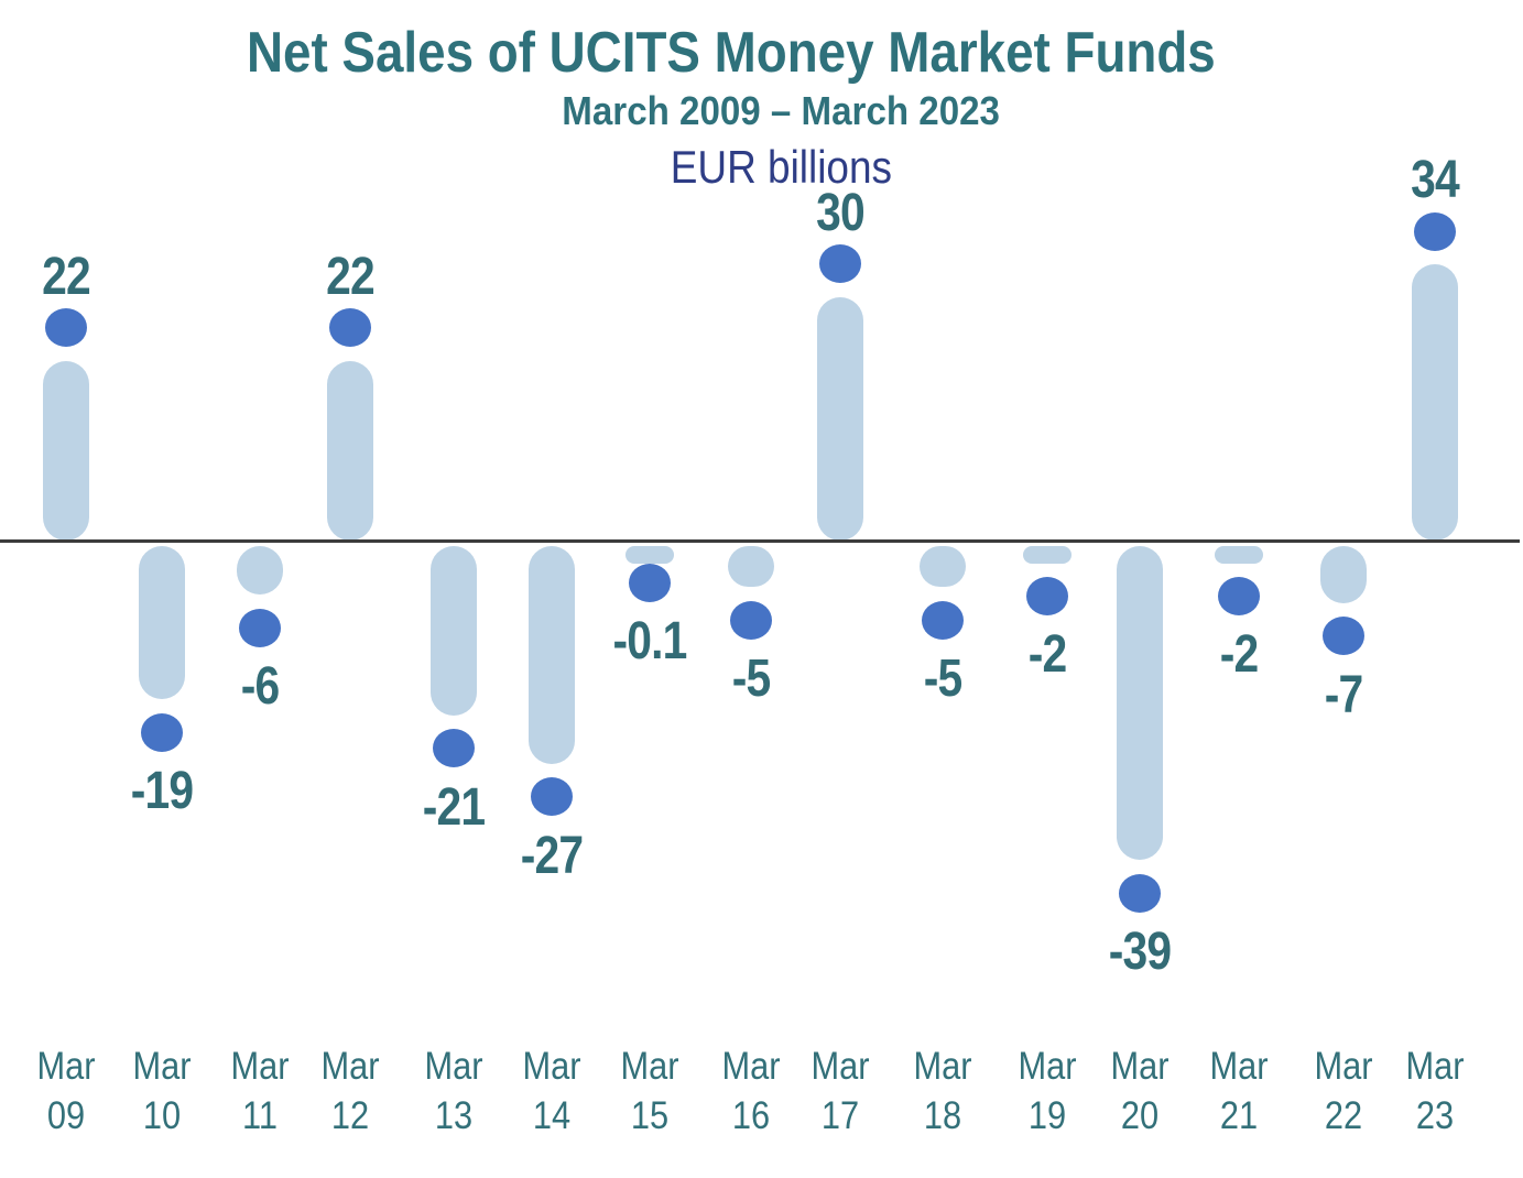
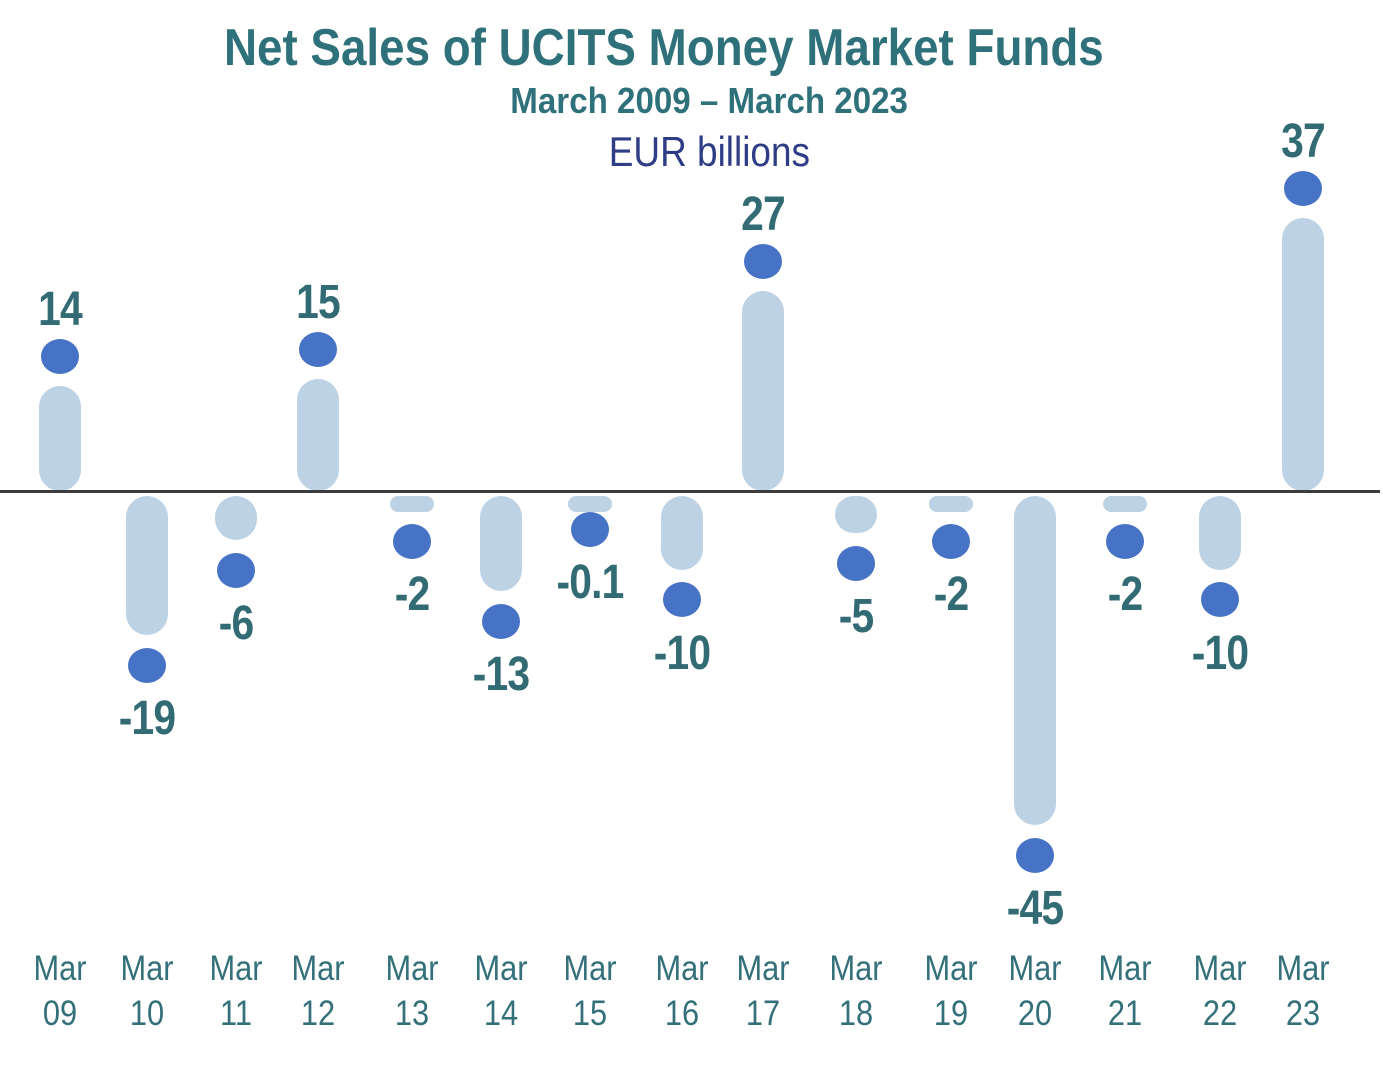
Mar 09: 22 -> 14
Mar 12: 22 -> 15
Mar 13: -21 -> -2
Mar 14: -27 -> -13
Mar 16: -5 -> -10
Mar 17: 30 -> 27
Mar 20: -39 -> -45
Mar 22: -7 -> -10
Mar 23: 34 -> 37
